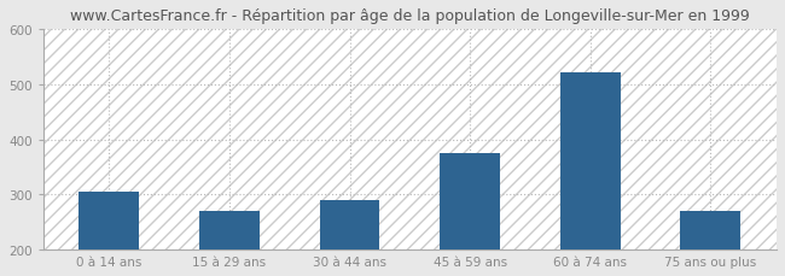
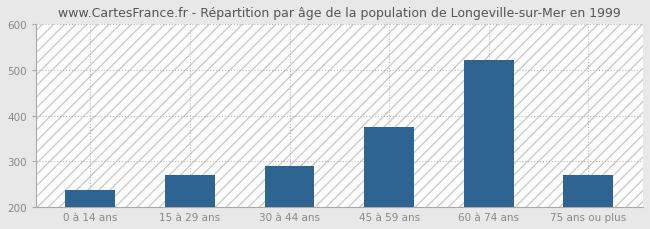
0 à 14 ans: 305 -> 237
